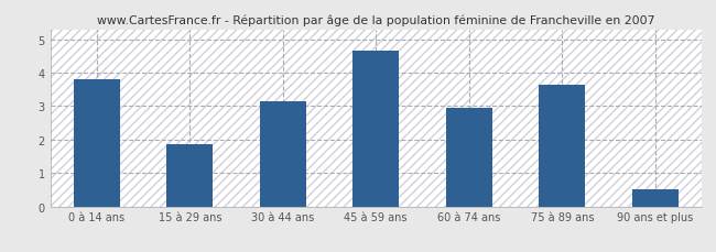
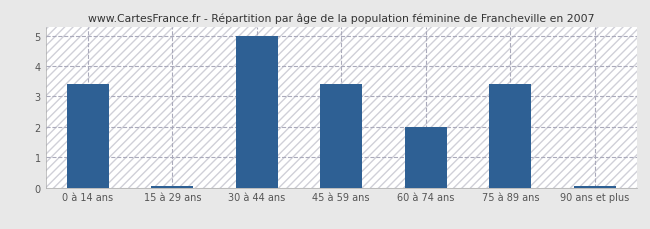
0 à 14 ans: 3.80 -> 3.40
15 à 29 ans: 1.85 -> 0.05
30 à 44 ans: 3.15 -> 5.00
45 à 59 ans: 4.65 -> 3.40
60 à 74 ans: 2.95 -> 2.00
75 à 89 ans: 3.65 -> 3.40
90 ans et plus: 0.50 -> 0.05
